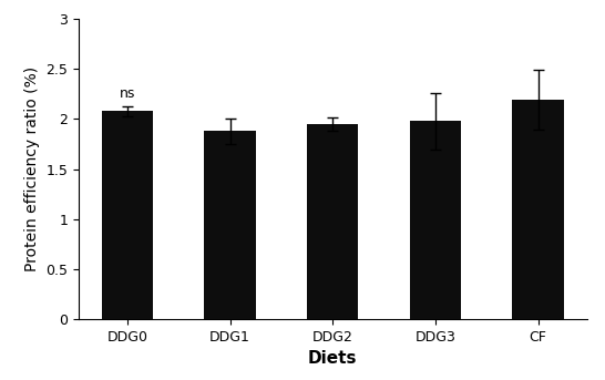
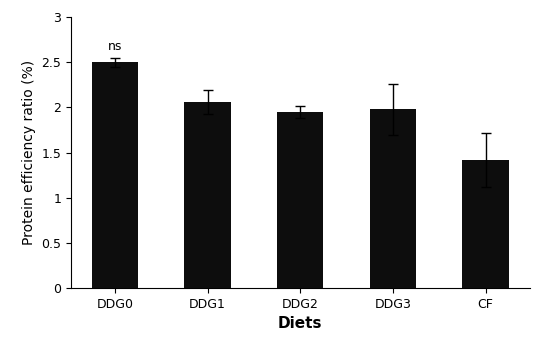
DDG0: 2.08 -> 2.50
DDG1: 1.88 -> 2.06
CF: 2.19 -> 1.42
